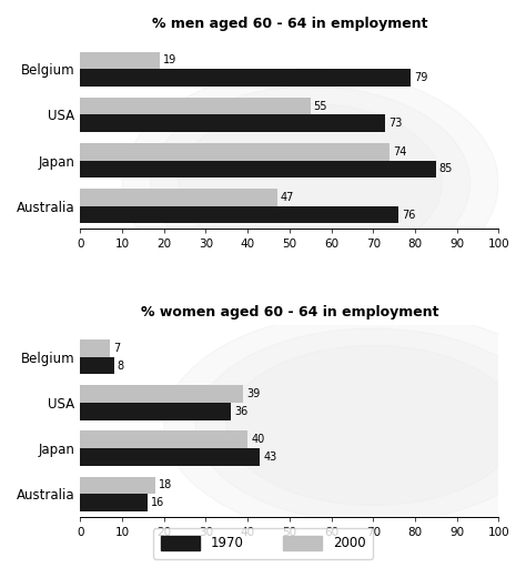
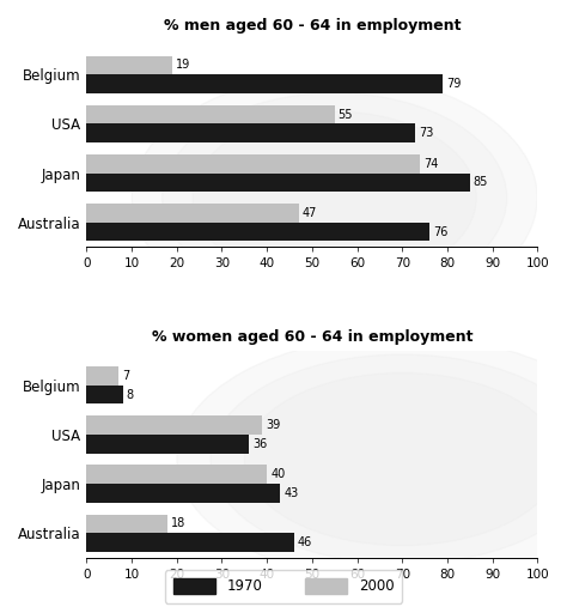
% women aged 60 - 64 in employment/1970/Australia: 16 -> 46
